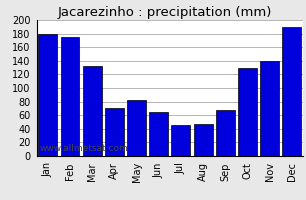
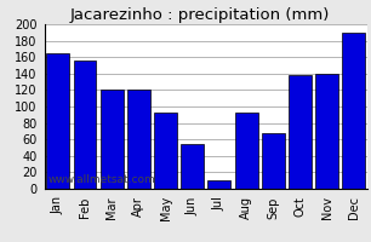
Jan: 180 -> 164
Feb: 175 -> 156
Mar: 133 -> 120
Apr: 70 -> 120
May: 82 -> 92
Jun: 65 -> 54
Jul: 46 -> 10
Aug: 47 -> 92
Oct: 130 -> 138
